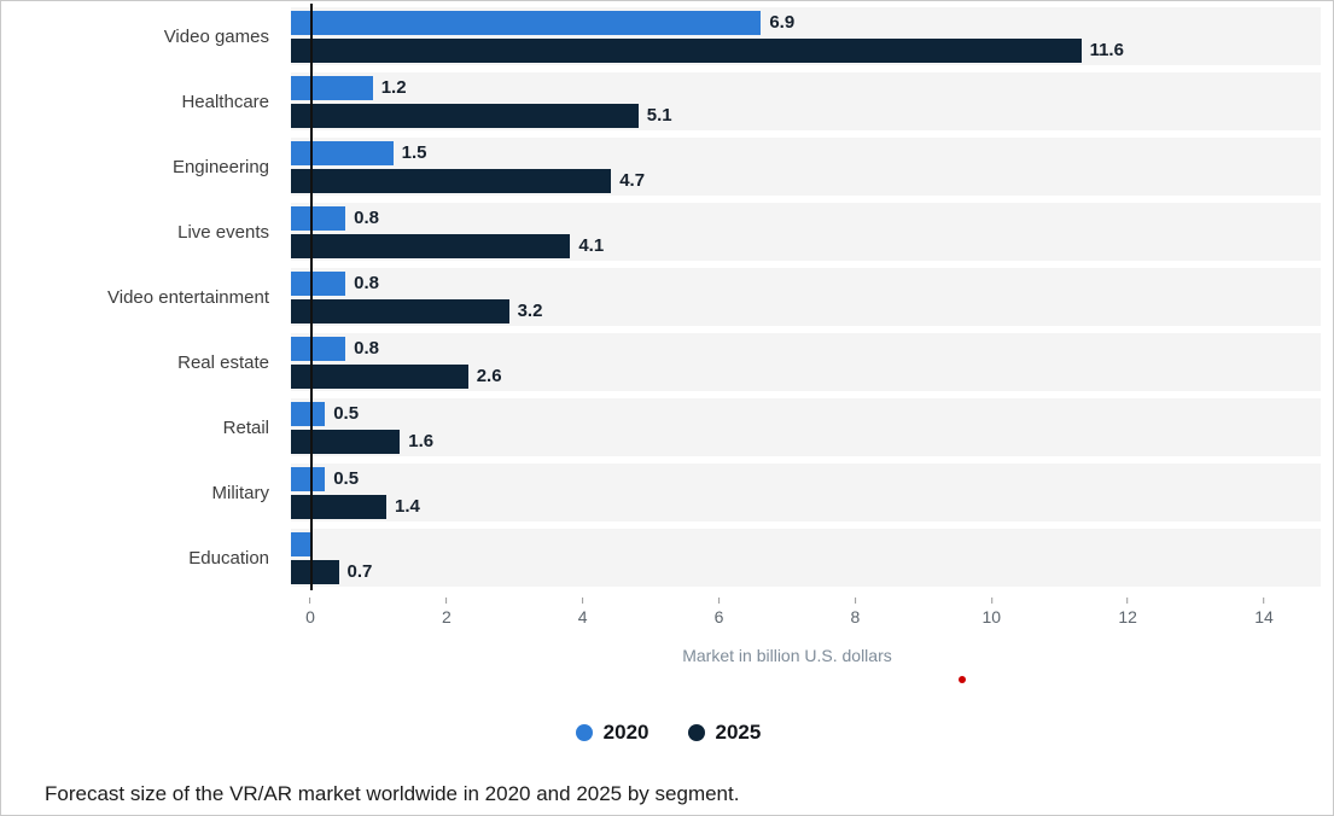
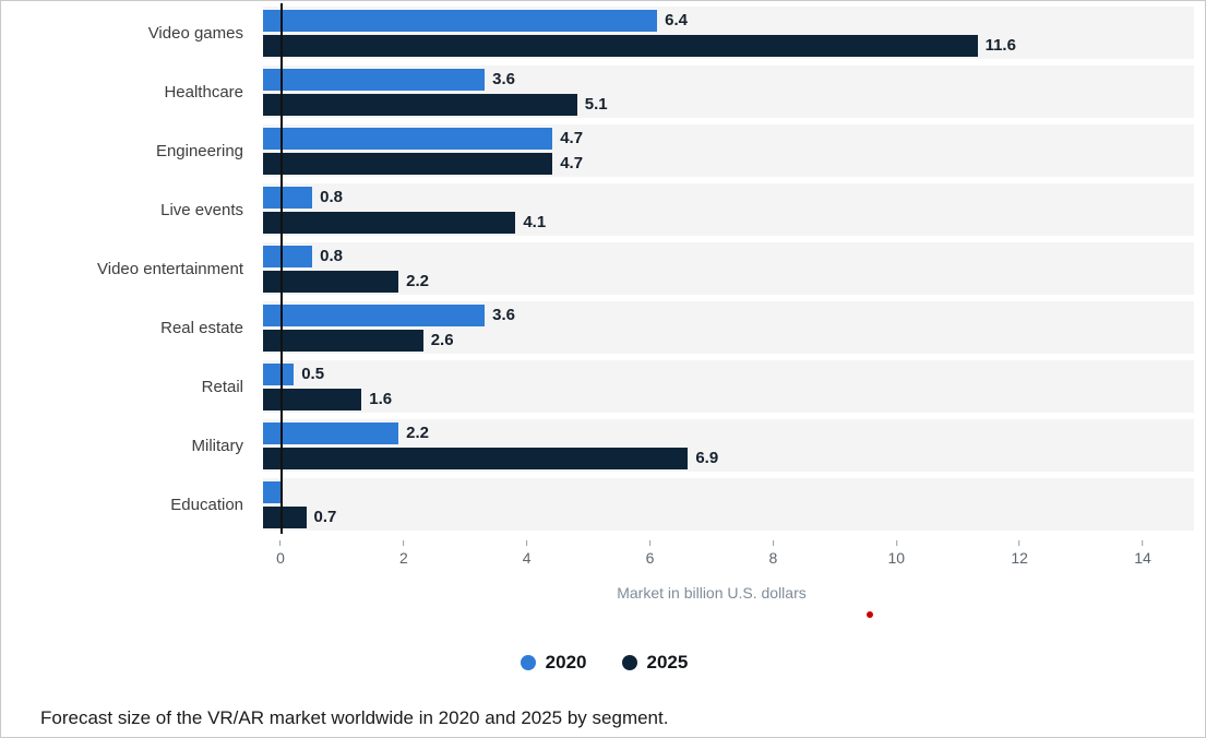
2020/Video games: 6.9 -> 6.4
2020/Healthcare: 1.2 -> 3.6
2020/Engineering: 1.5 -> 4.7
2025/Video entertainment: 3.2 -> 2.2
2020/Real estate: 0.8 -> 3.6
2020/Military: 0.5 -> 2.2
2025/Military: 1.4 -> 6.9
